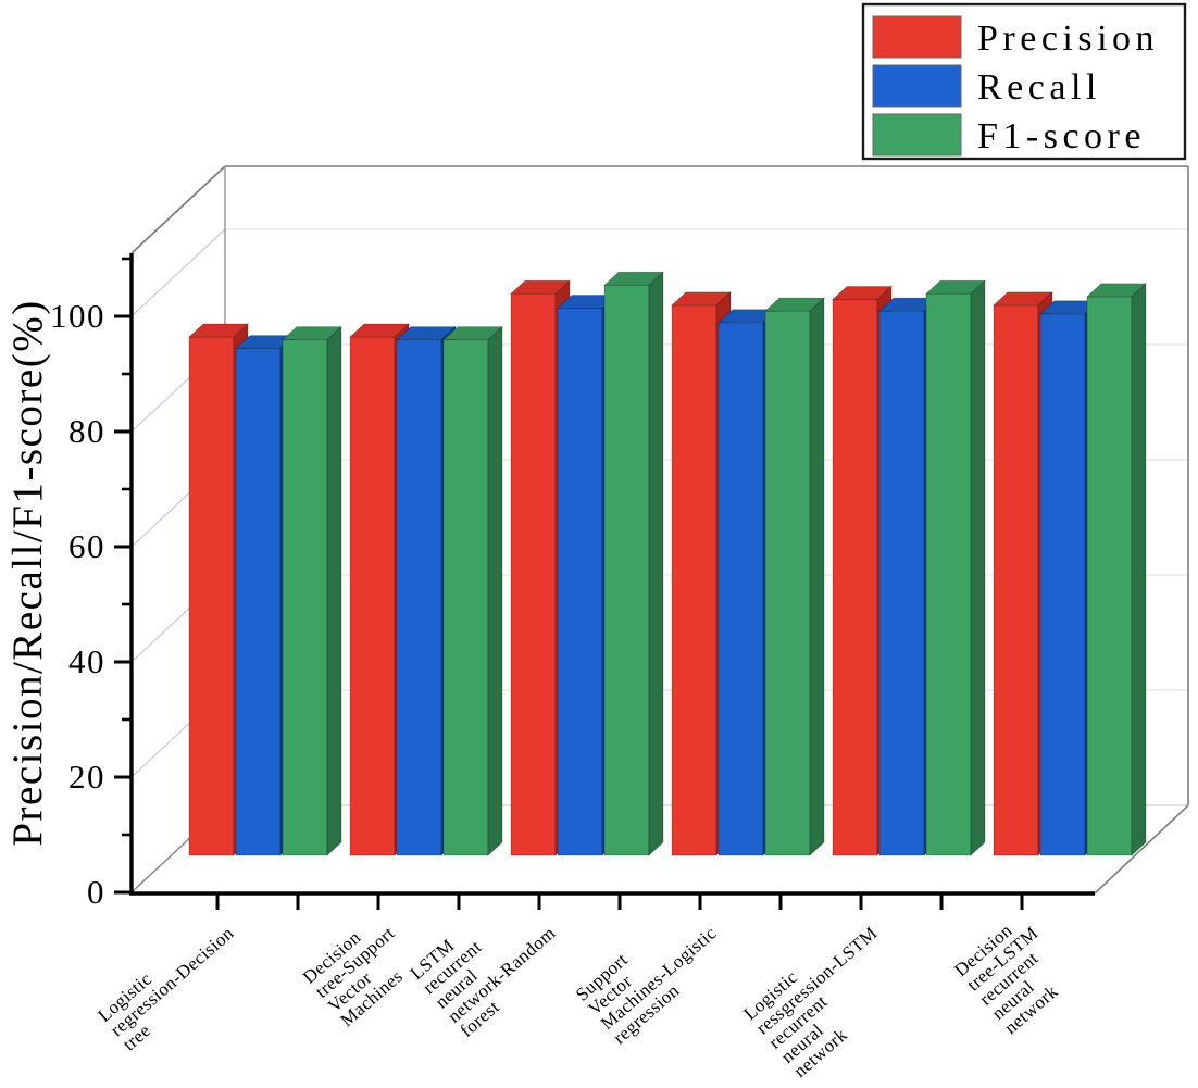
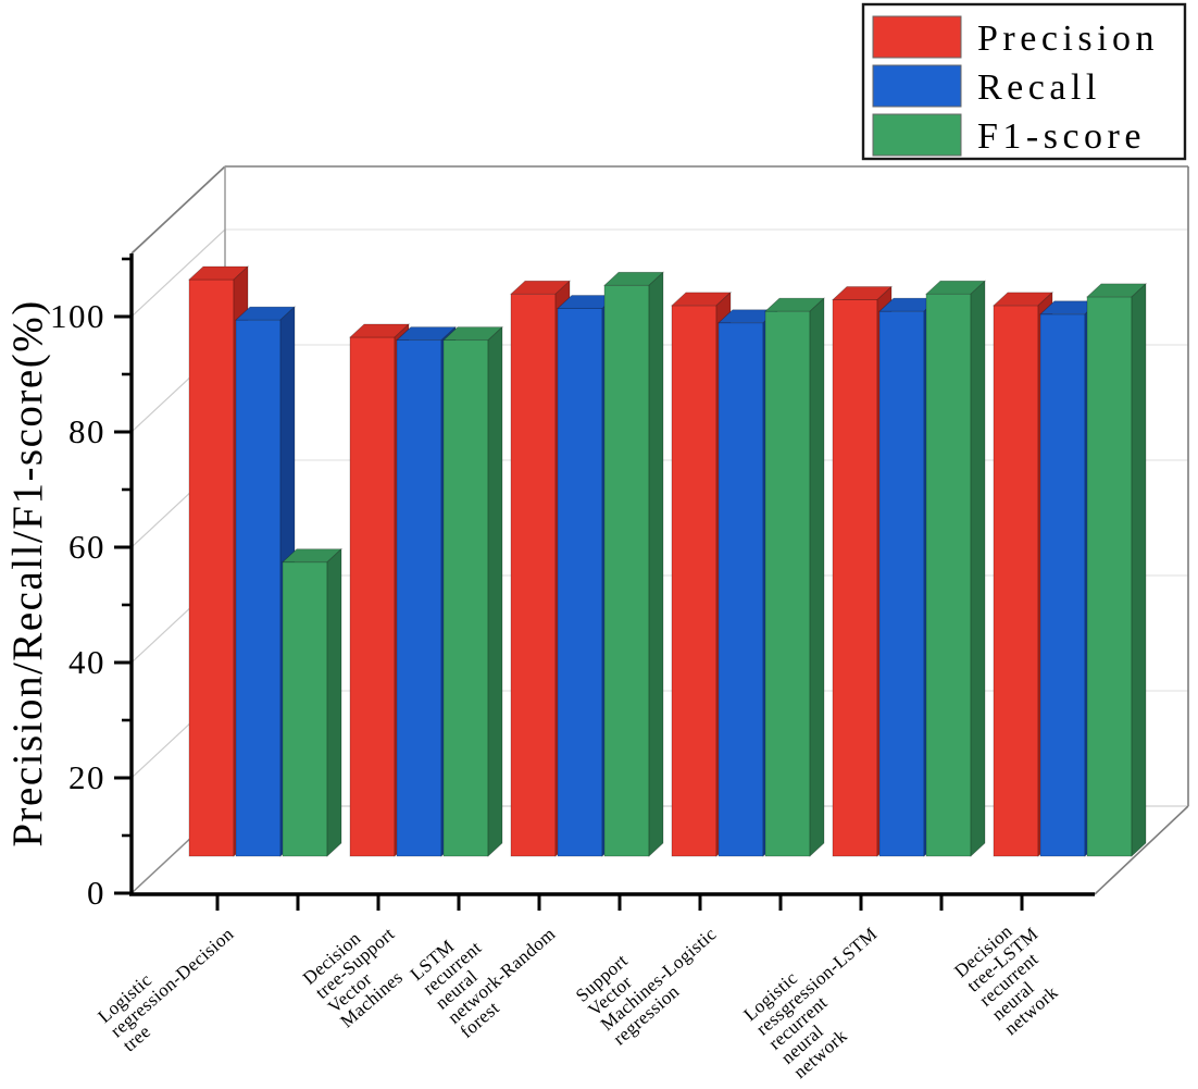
Precision/Logistic regression-Decision tree: 90 -> 100
Recall/Logistic regression-Decision tree: 88 -> 93
F1-score/Logistic regression-Decision tree: 90 -> 51
